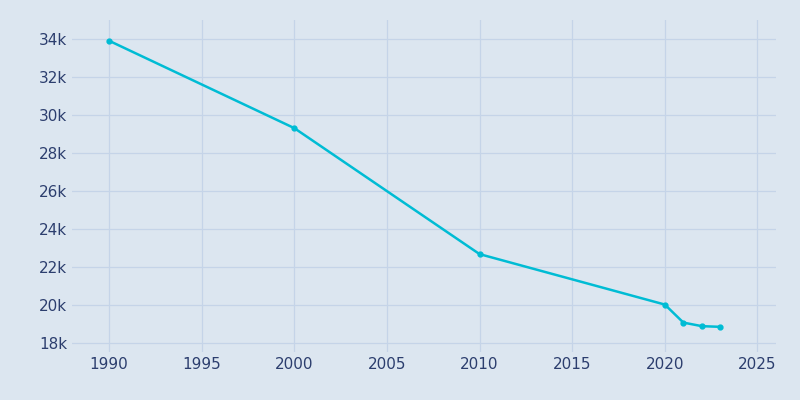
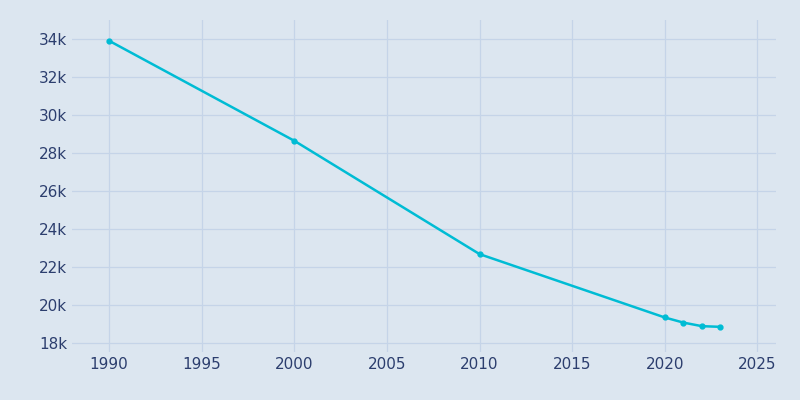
2000: 29.3k -> 28.6k
2020: 20.0k -> 19.3k
